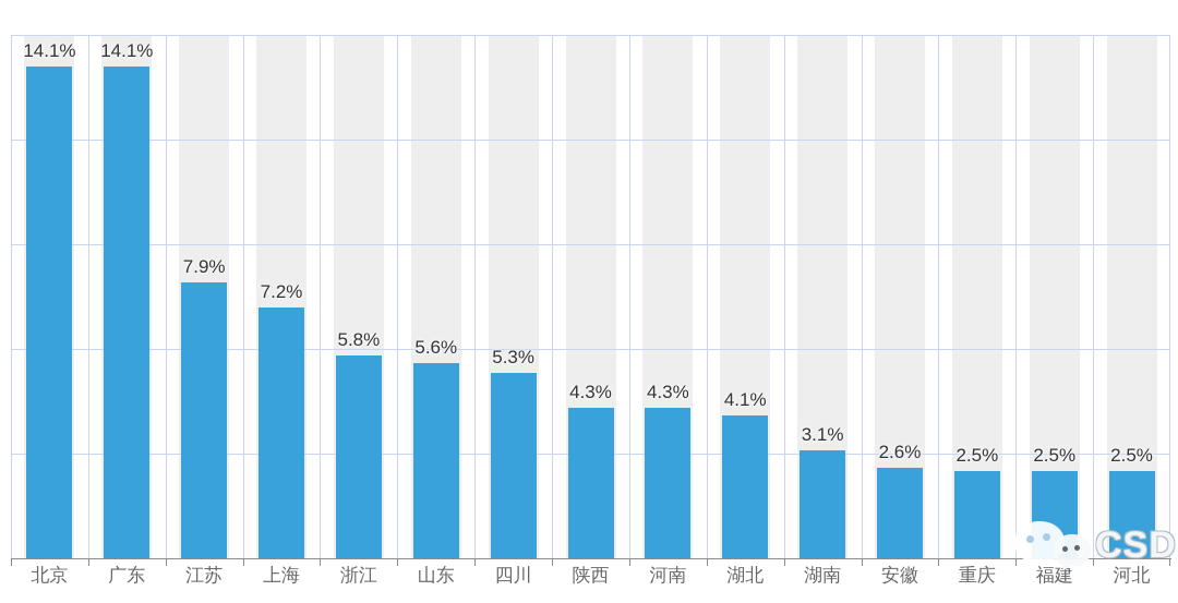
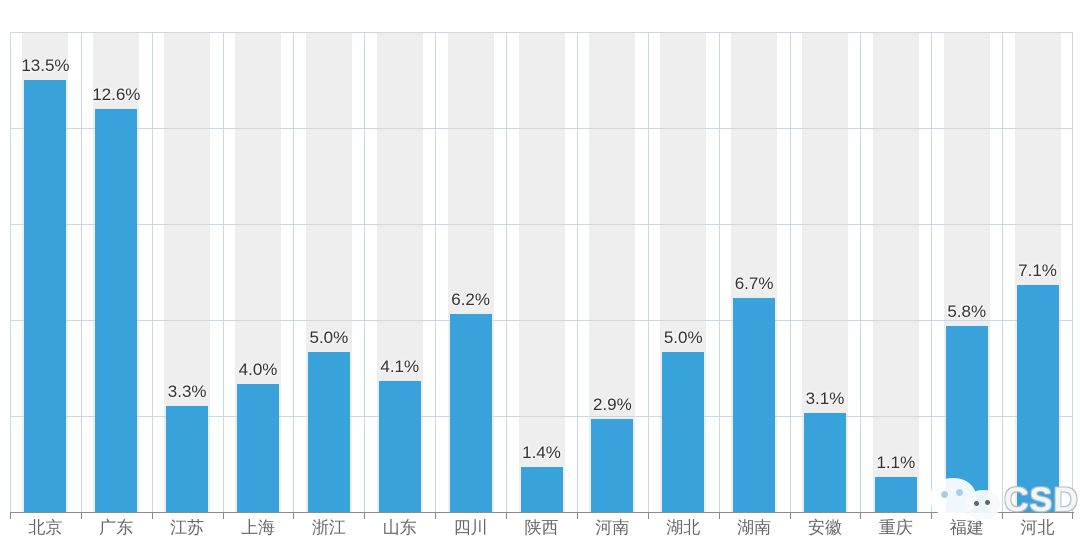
北京: 14.1% -> 13.5%
广东: 14.1% -> 12.6%
江苏: 7.9% -> 3.3%
上海: 7.2% -> 4.0%
浙江: 5.8% -> 5.0%
山东: 5.6% -> 4.1%
四川: 5.3% -> 6.2%
陕西: 4.3% -> 1.4%
河南: 4.3% -> 2.9%
湖北: 4.1% -> 5.0%
湖南: 3.1% -> 6.7%
安徽: 2.6% -> 3.1%
重庆: 2.5% -> 1.1%
福建: 2.5% -> 5.8%
河北: 2.5% -> 7.1%
